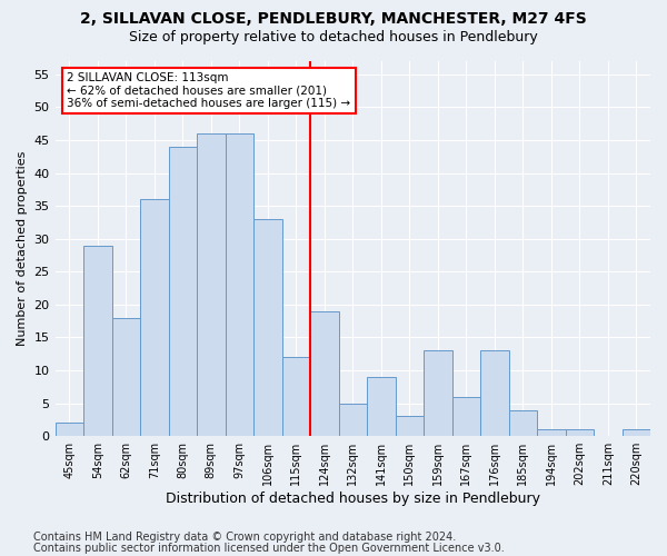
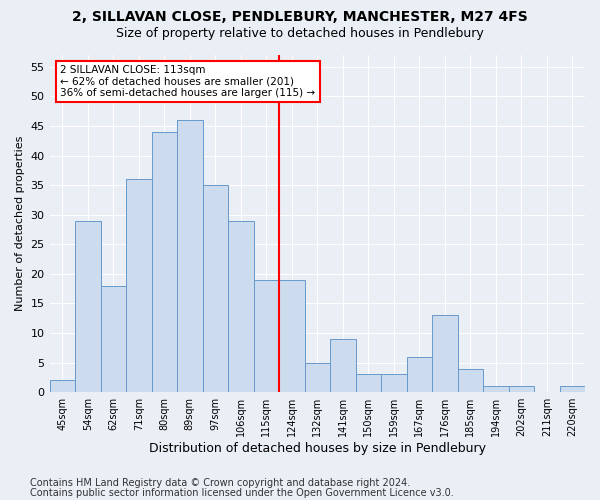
97sqm: 46 -> 35
106sqm: 33 -> 29
115sqm: 12 -> 19
159sqm: 13 -> 3
